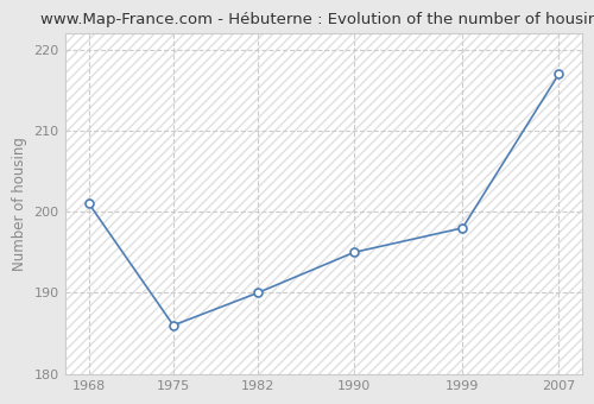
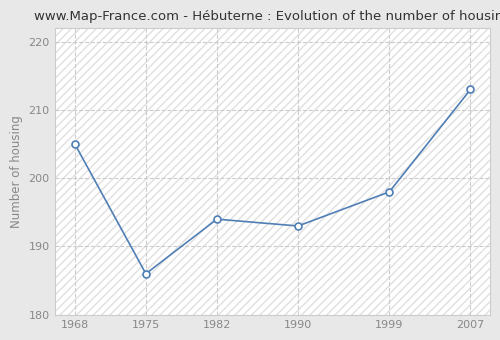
1968: 201 -> 205
1982: 190 -> 194
1990: 195 -> 193
2007: 217 -> 213
